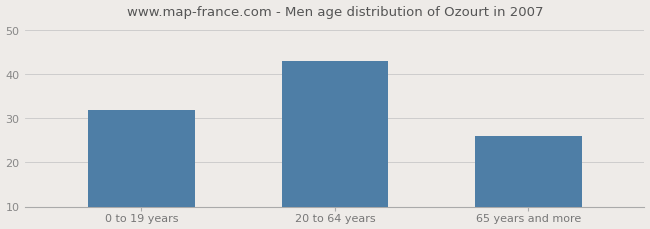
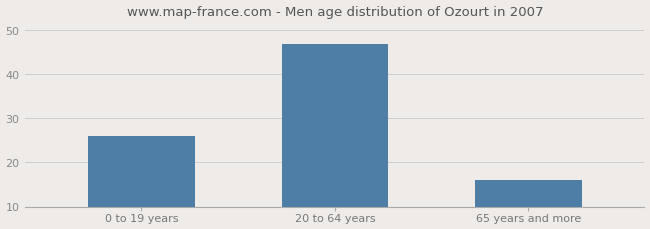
0 to 19 years: 32 -> 26
20 to 64 years: 43 -> 47
65 years and more: 26 -> 16
